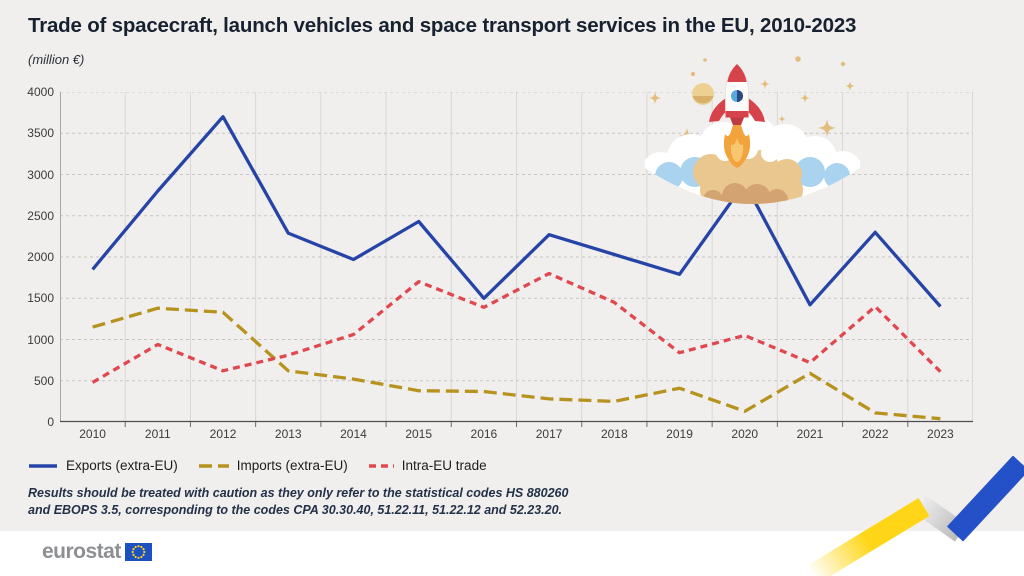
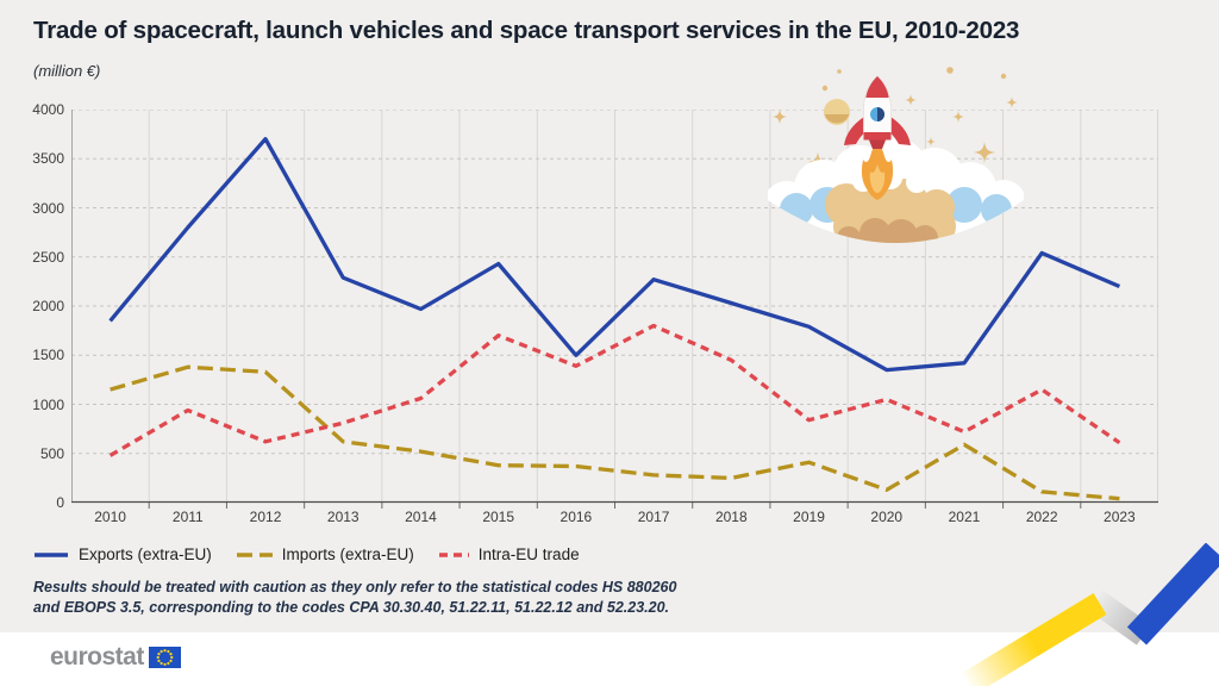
Exports (extra-EU)/2020: 2900 -> 1400
Exports (extra-EU)/2022: 2300 -> 2500
Intra-EU trade/2022: 1400 -> 1200
Exports (extra-EU)/2023: 1400 -> 2200
